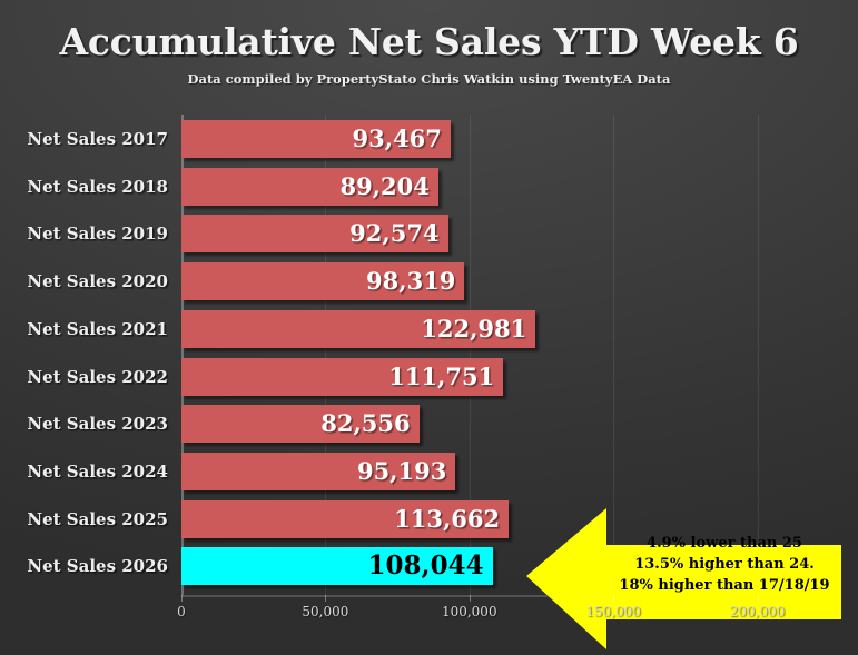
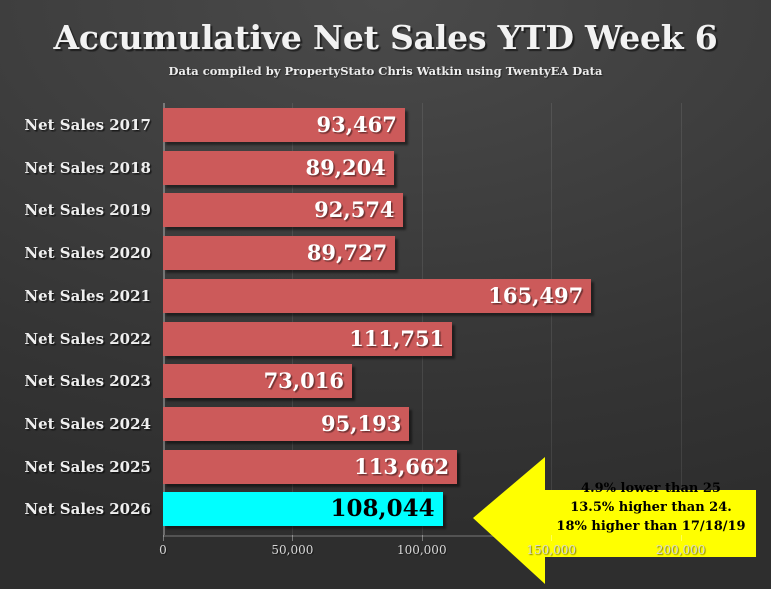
Net Sales 2020: 98,319 -> 89,727
Net Sales 2021: 122,981 -> 165,497
Net Sales 2023: 82,556 -> 73,016
